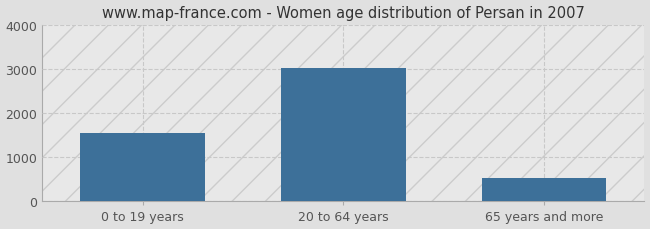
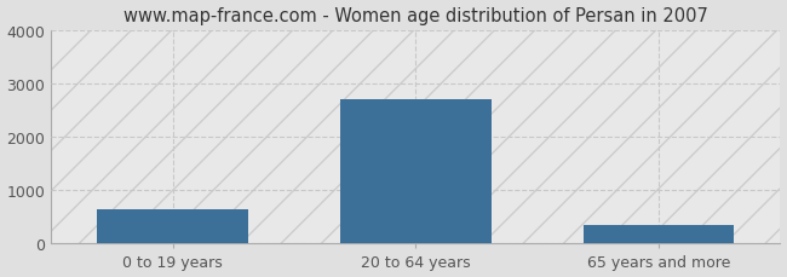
0 to 19 years: 1550 -> 650
20 to 64 years: 3030 -> 2700
65 years and more: 530 -> 350
